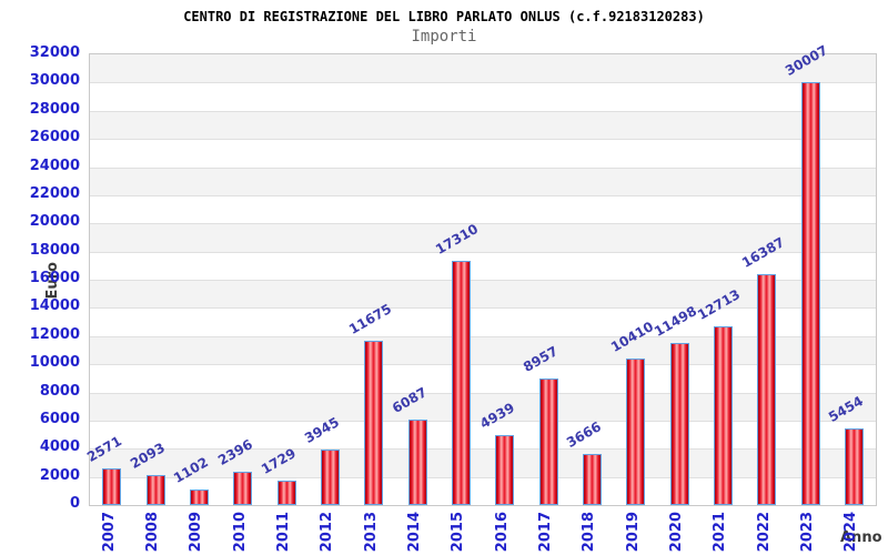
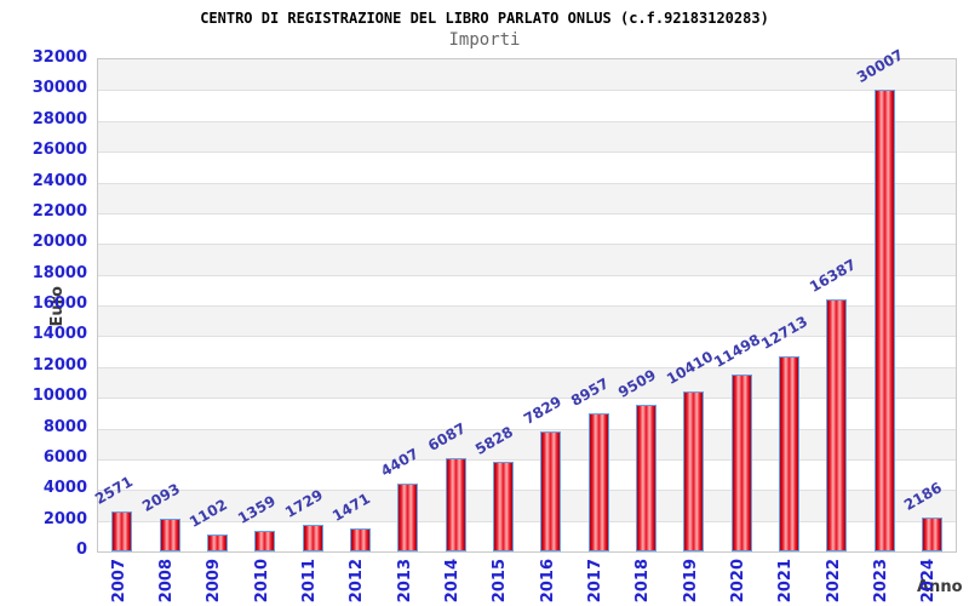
2010: 2396 -> 1359
2012: 3945 -> 1471
2013: 11675 -> 4407
2015: 17310 -> 5828
2016: 4939 -> 7829
2018: 3666 -> 9509
2024: 5454 -> 2186
